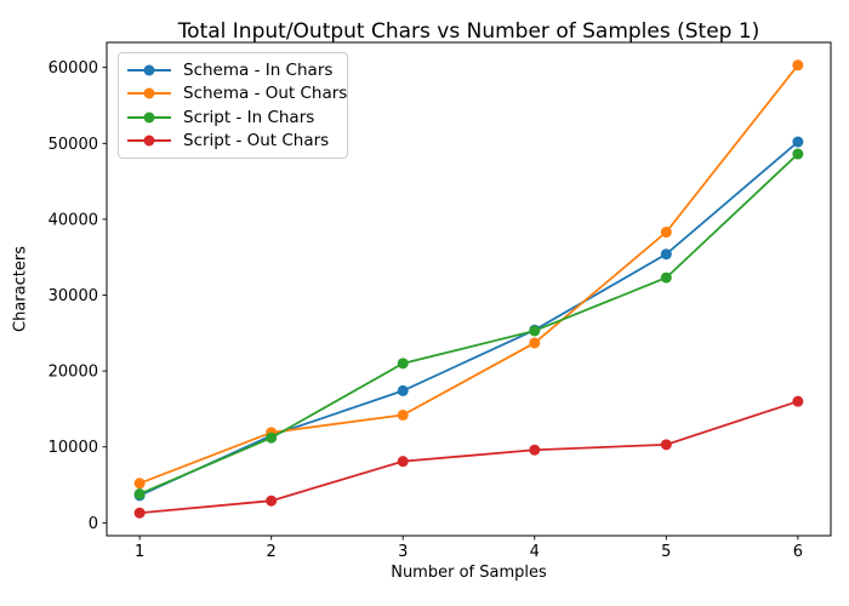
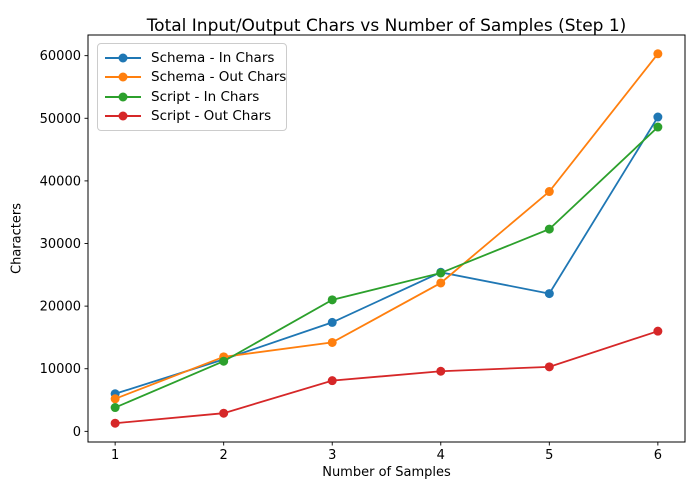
Schema - In Chars/1: 4000 -> 6000
Schema - In Chars/5: 35000 -> 22000
